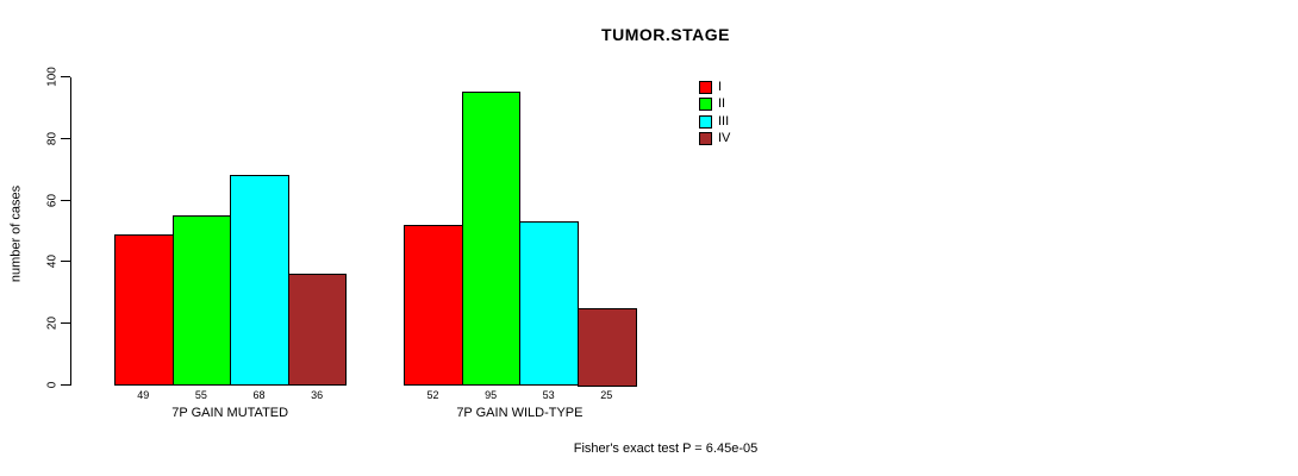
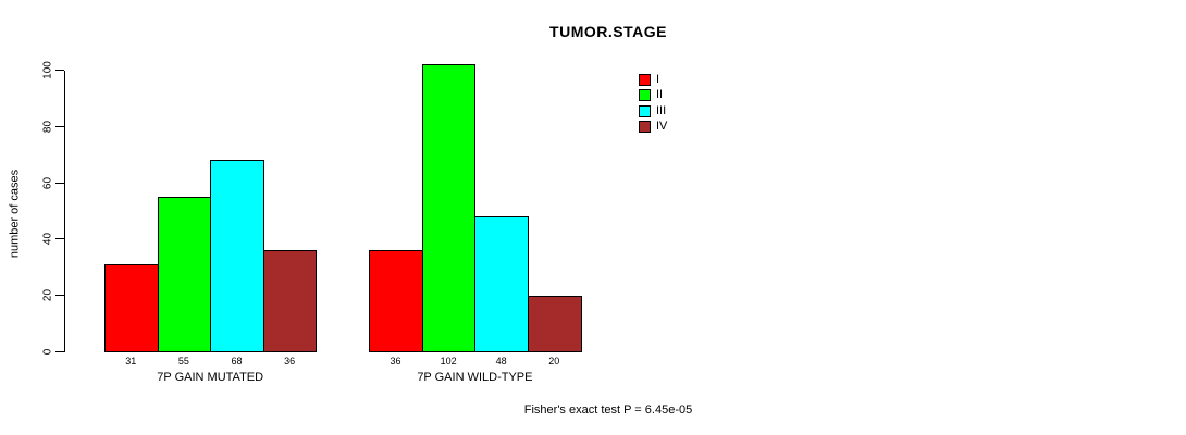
I/7P GAIN MUTATED: 49 -> 31
I/7P GAIN WILD-TYPE: 52 -> 36
II/7P GAIN WILD-TYPE: 95 -> 102
III/7P GAIN WILD-TYPE: 53 -> 48
IV/7P GAIN WILD-TYPE: 25 -> 20
